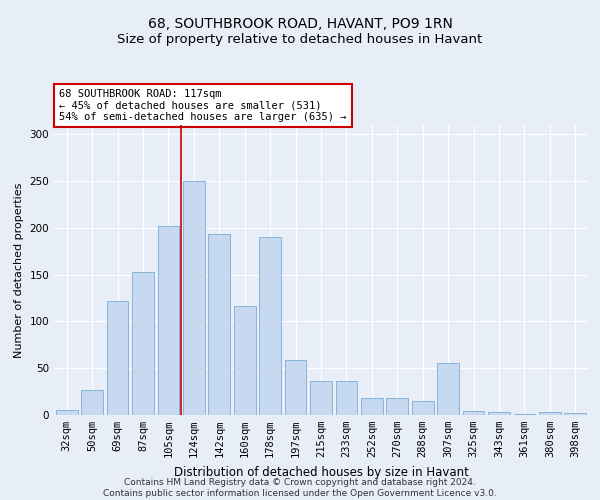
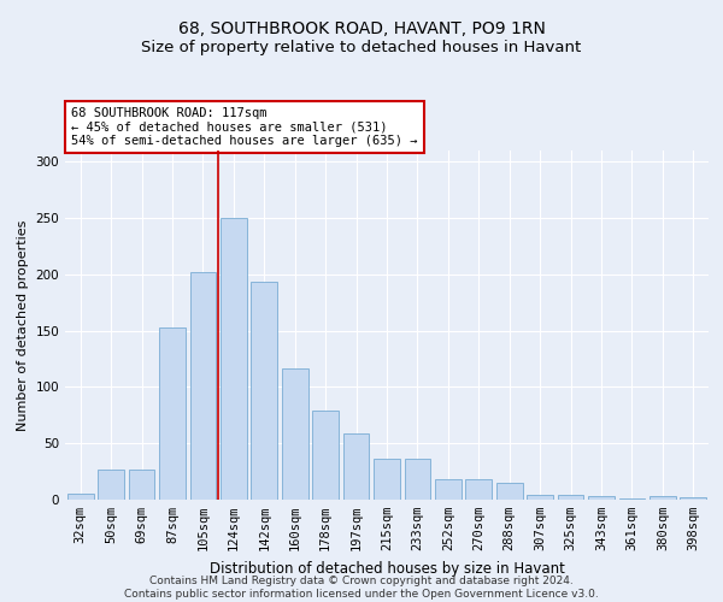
69sqm: 122 -> 27
178sqm: 190 -> 79
307sqm: 56 -> 4
